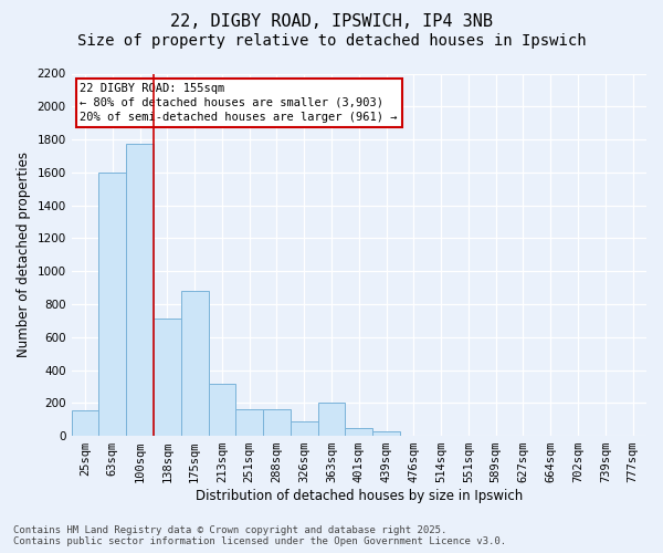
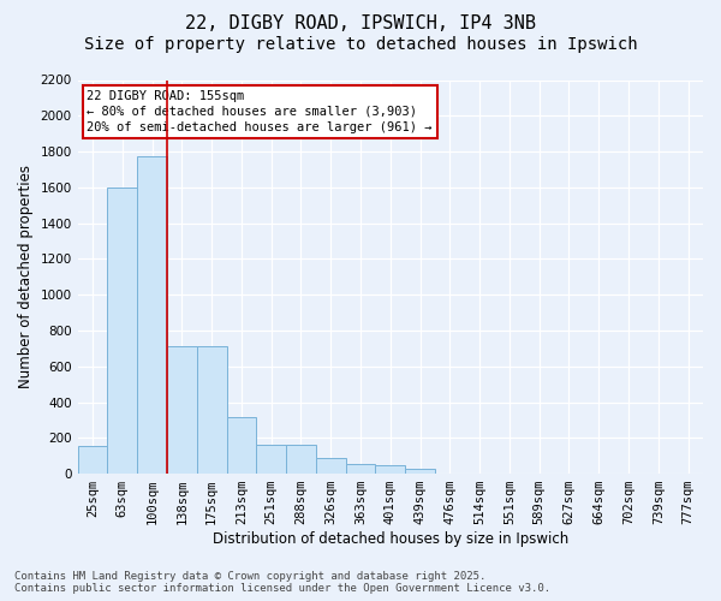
175sqm: 880 -> 710
363sqm: 200 -> 60
